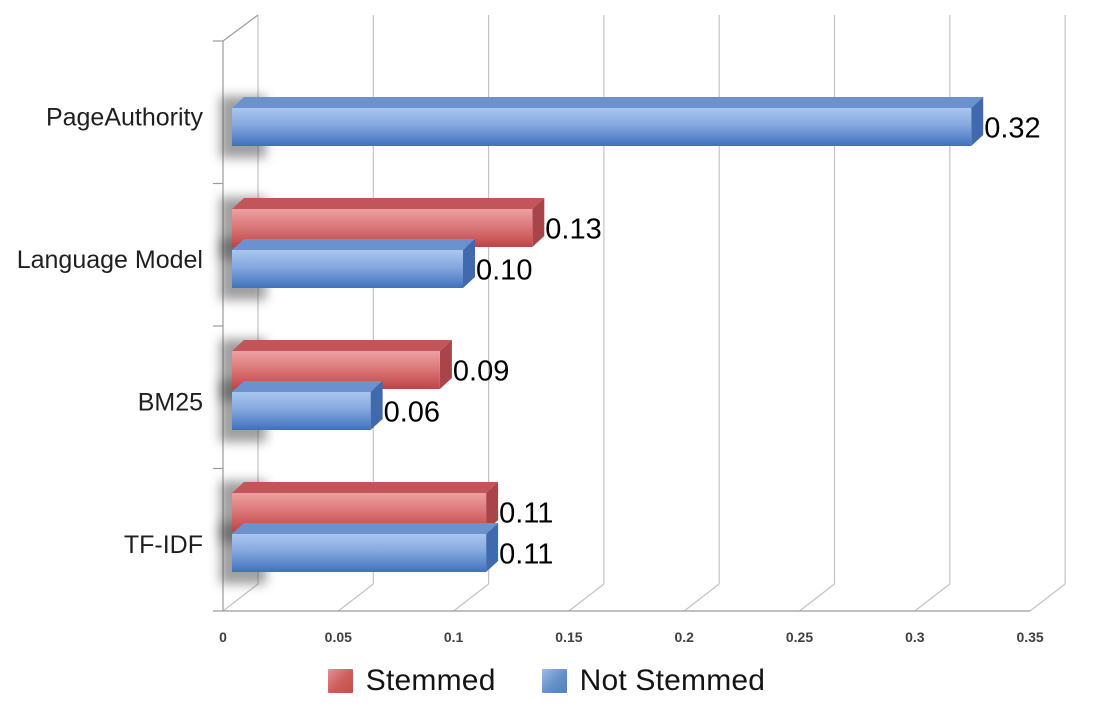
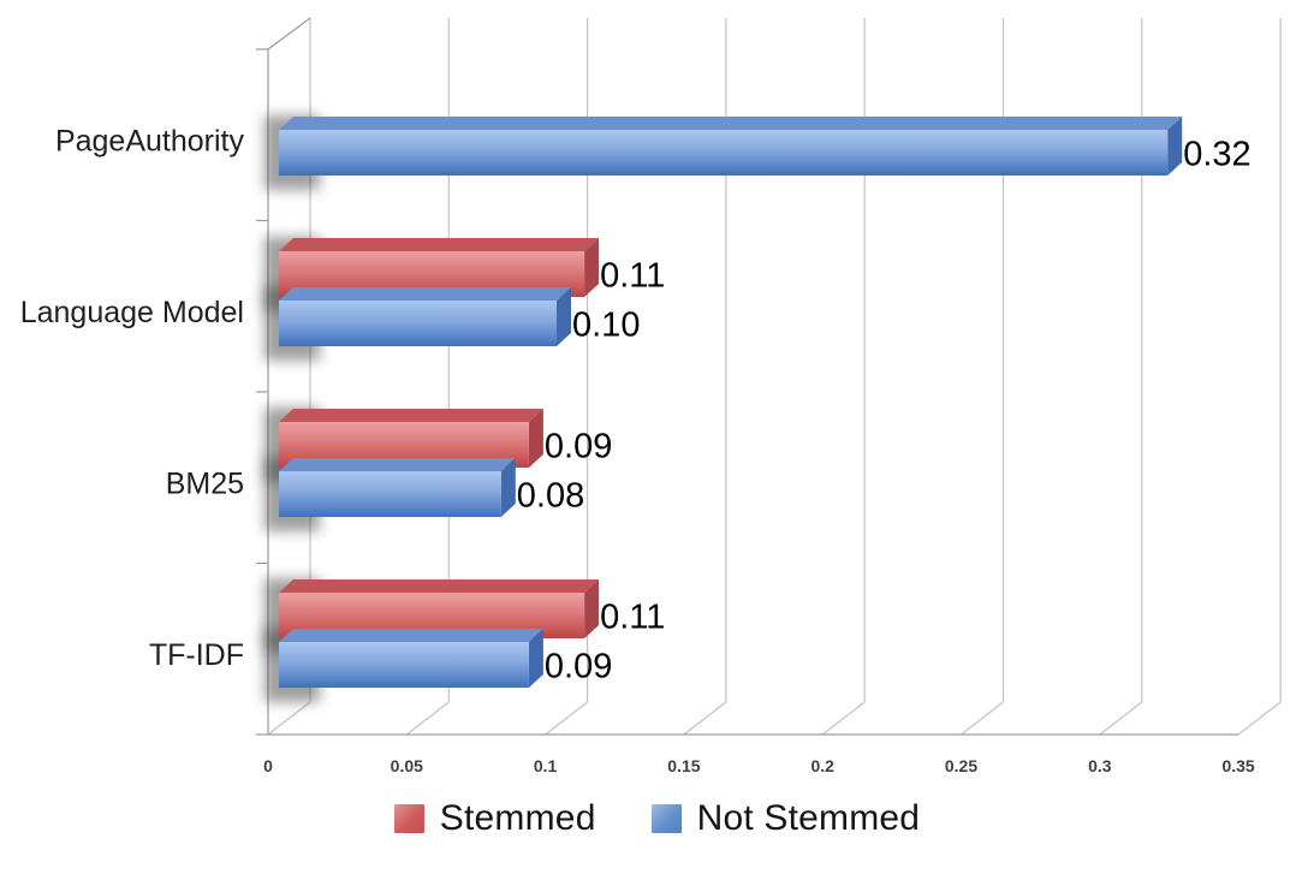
Stemmed/Language Model: 0.13 -> 0.11
Not Stemmed/BM25: 0.06 -> 0.08
Not Stemmed/TF-IDF: 0.11 -> 0.09
